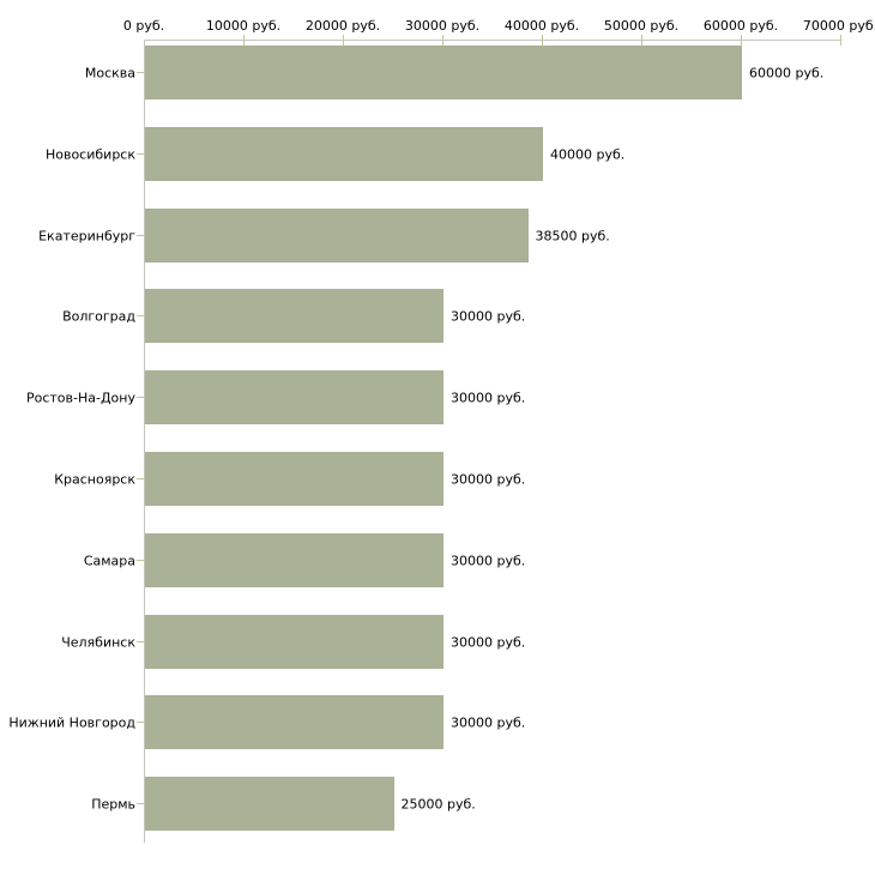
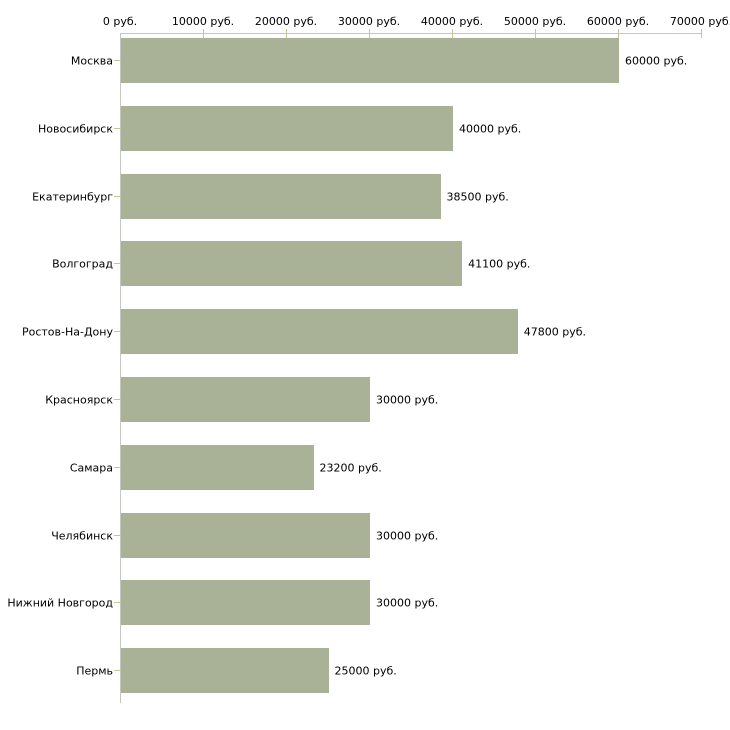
Волгоград: 30000 -> 41100
Ростов-На-Дону: 30000 -> 47800
Самара: 30000 -> 23200
